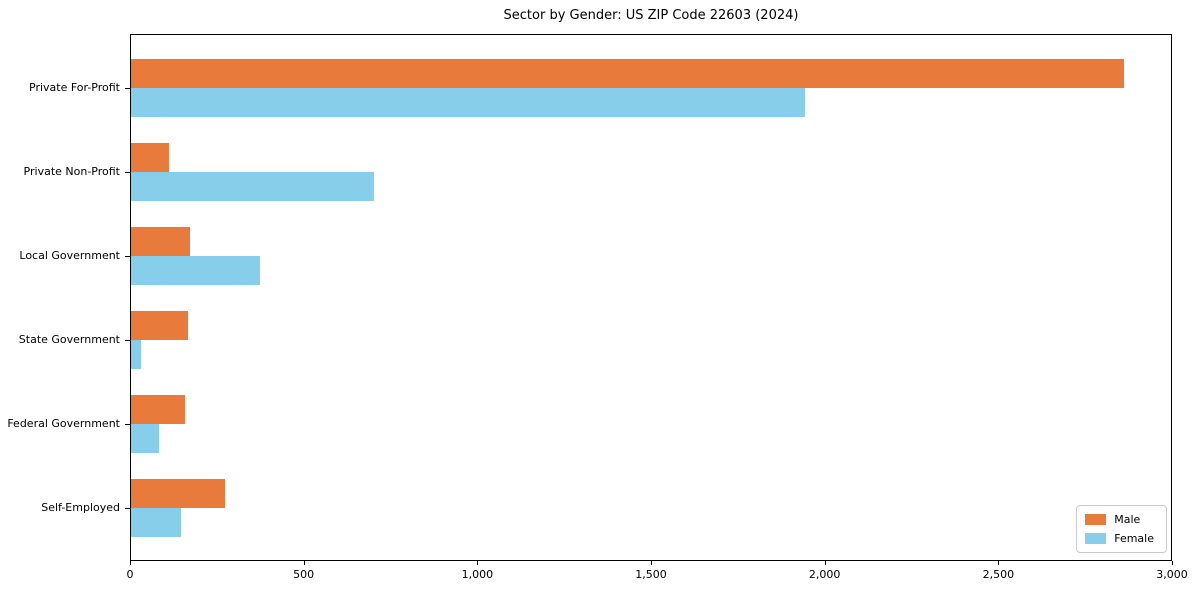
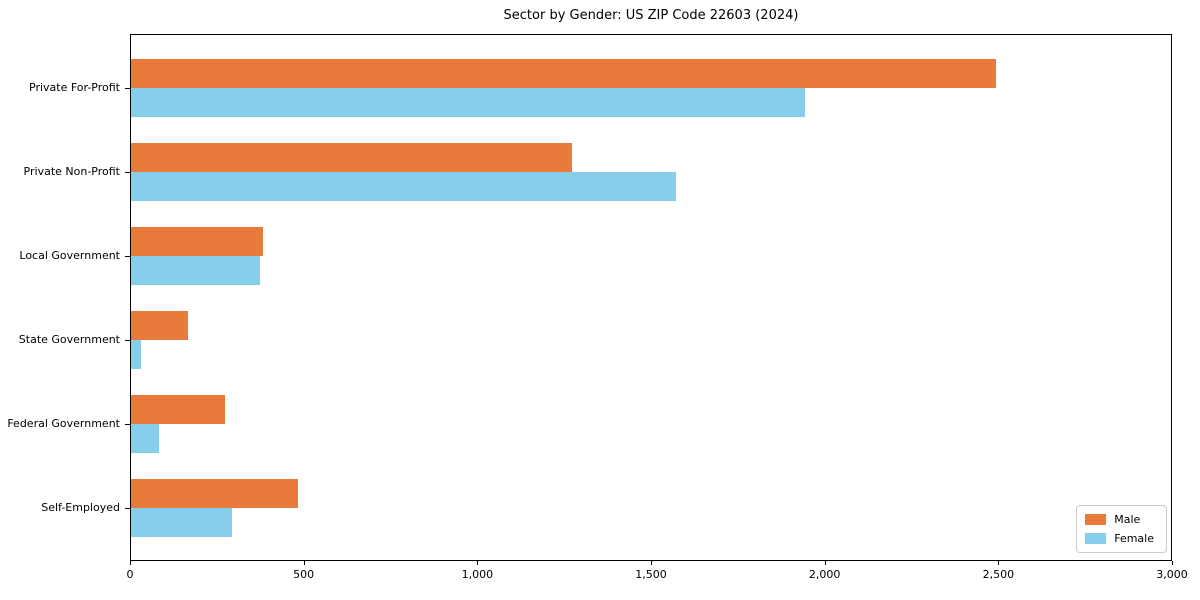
Male/Private For-Profit: 2860 -> 2490
Male/Private Non-Profit: 110 -> 1270
Female/Private Non-Profit: 700 -> 1570
Male/Local Government: 170 -> 380
Male/Federal Government: 160 -> 270
Male/Self-Employed: 270 -> 480
Female/Self-Employed: 140 -> 290
